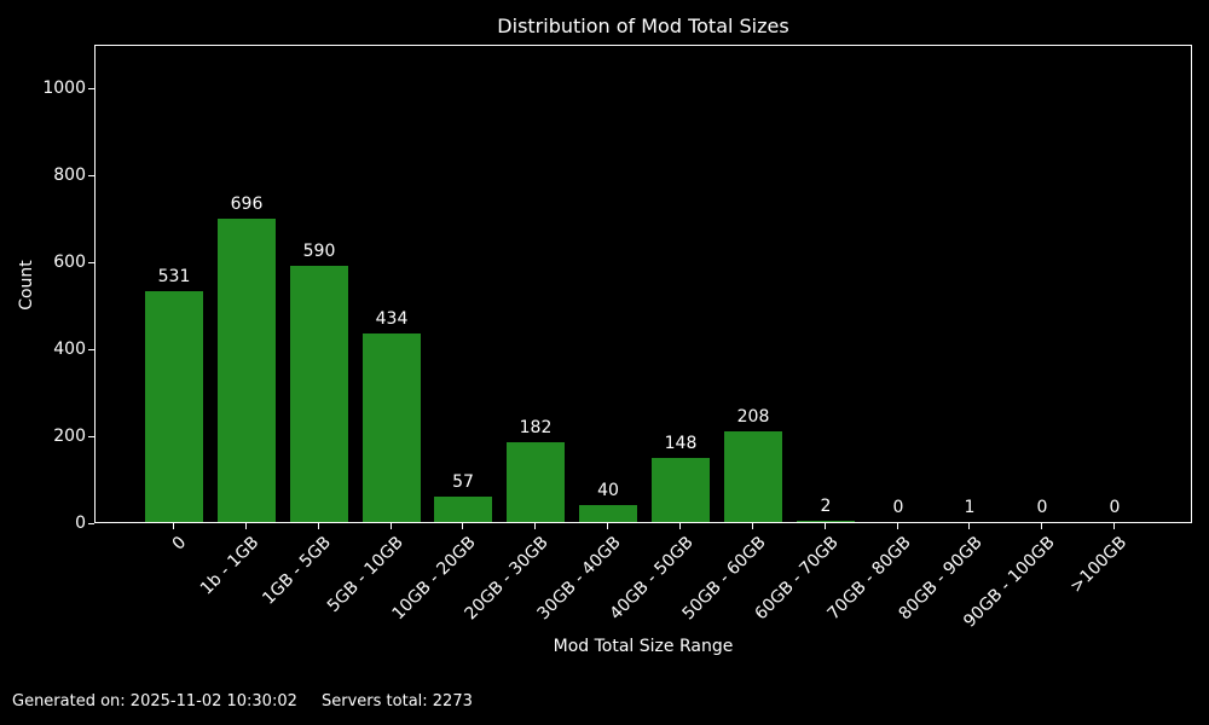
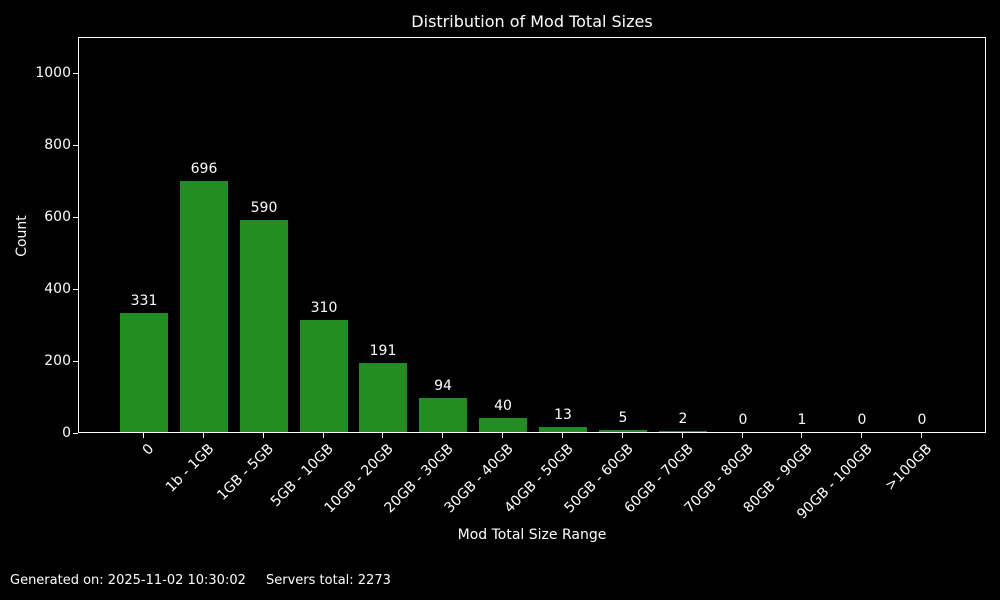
0: 531 -> 331
5GB - 10GB: 434 -> 310
10GB - 20GB: 57 -> 191
20GB - 30GB: 182 -> 94
40GB - 50GB: 148 -> 13
50GB - 60GB: 208 -> 5
